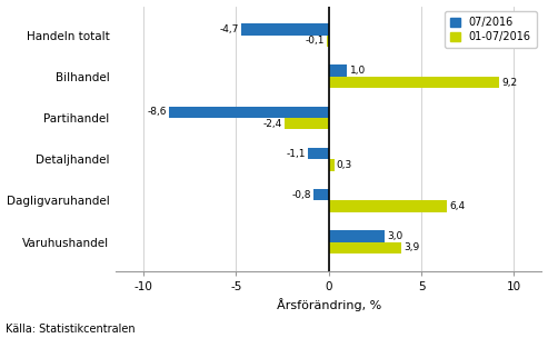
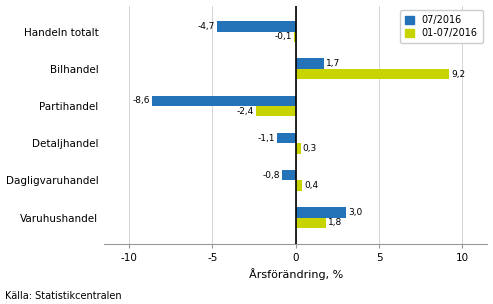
07/2016/Bilhandel: 1,0 -> 1,7
01-07/2016/Dagligvaruhandel: 6,4 -> 0,4
01-07/2016/Varuhushandel: 3,9 -> 1,8
